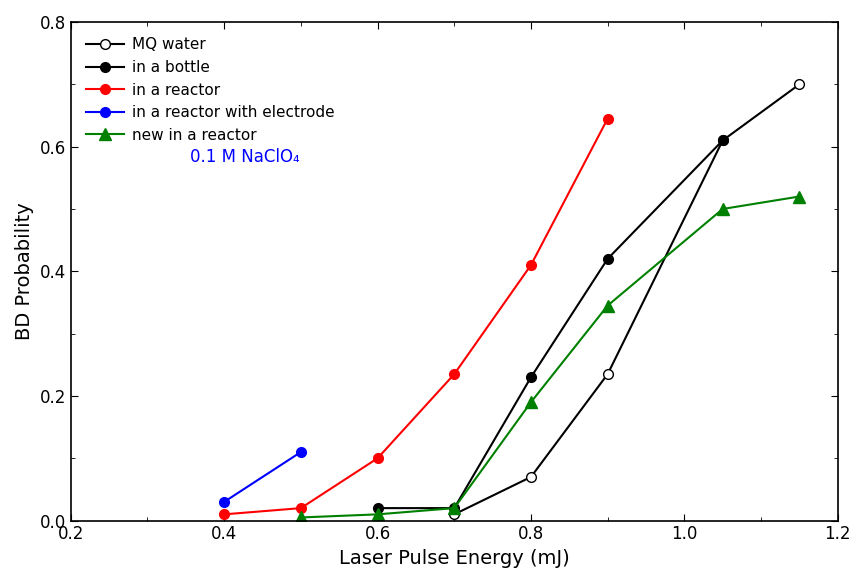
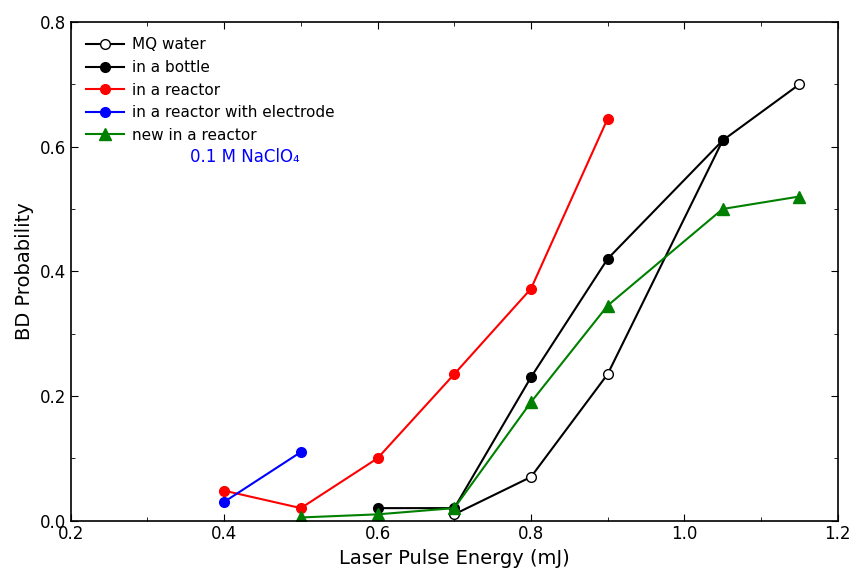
in a reactor/0.4: 0.010 -> 0.048
in a reactor/0.8: 0.410 -> 0.372
